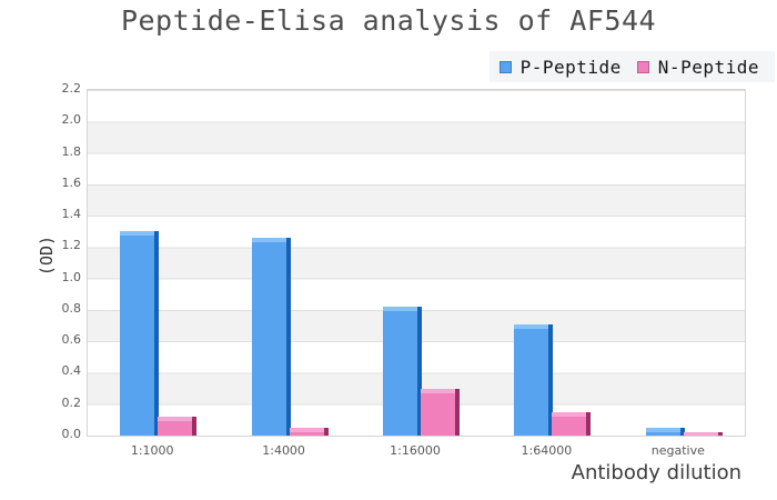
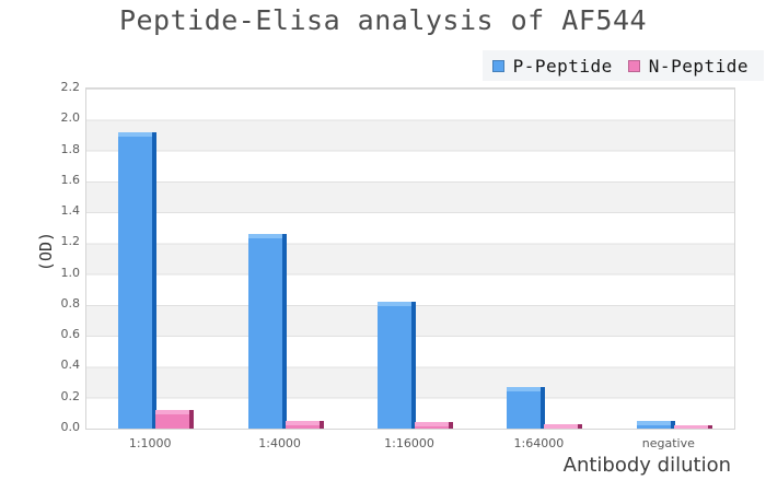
P-Peptide/1:1000: 1.30 -> 1.92
N-Peptide/1:16000: 0.30 -> 0.04
P-Peptide/1:64000: 0.71 -> 0.27
N-Peptide/1:64000: 0.15 -> 0.03
